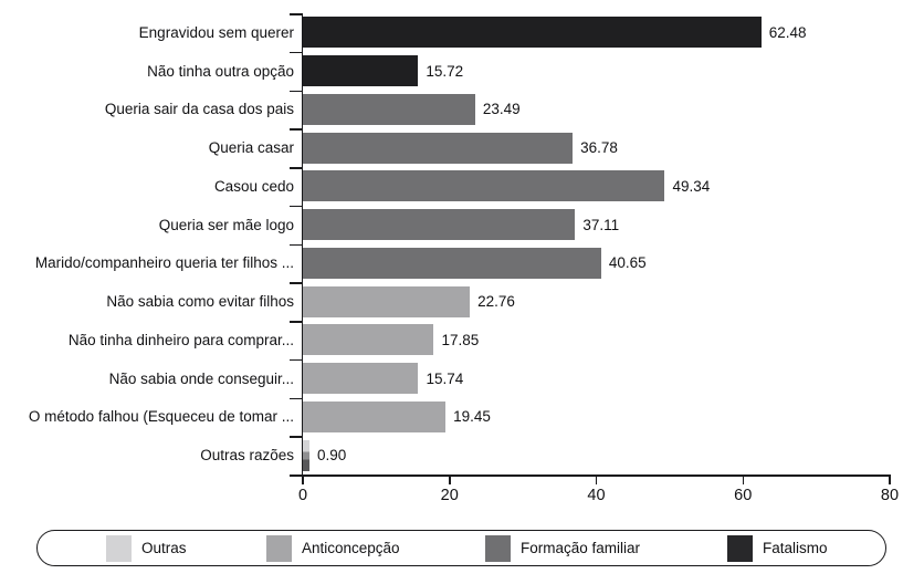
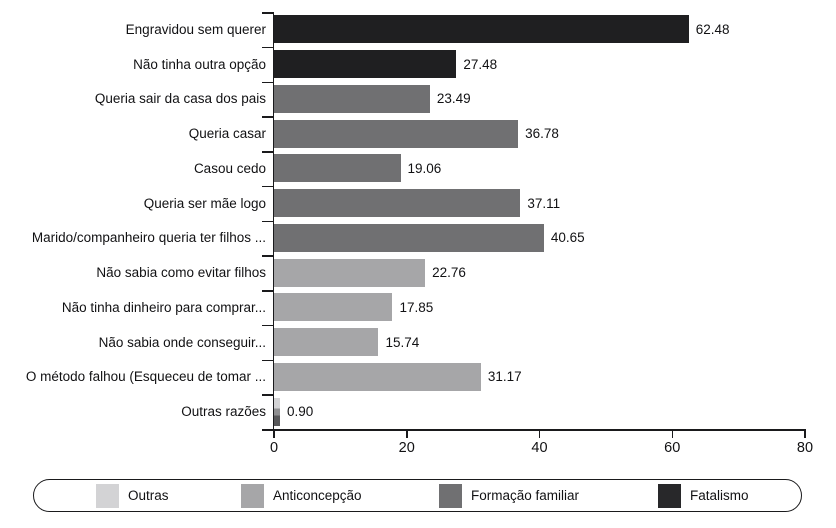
Não tinha outra opção: 15.72 -> 27.48
Casou cedo: 49.34 -> 19.06
O método falhou (Esqueceu de tomar ...: 19.45 -> 31.17
